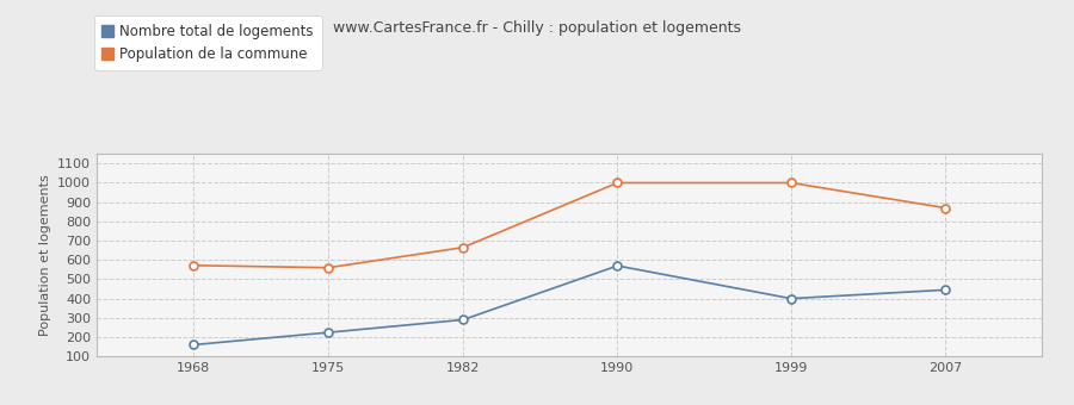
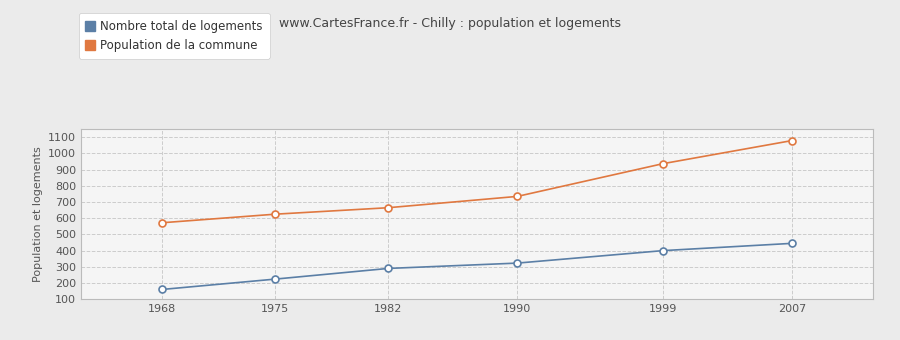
Population de la commune/1975: 560 -> 620
Nombre total de logements/1990: 570 -> 320
Population de la commune/1990: 1000 -> 740
Population de la commune/1999: 1000 -> 940
Population de la commune/2007: 870 -> 1080
